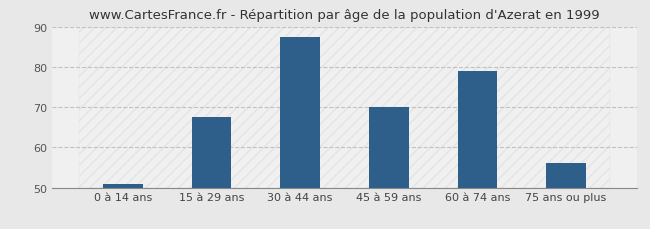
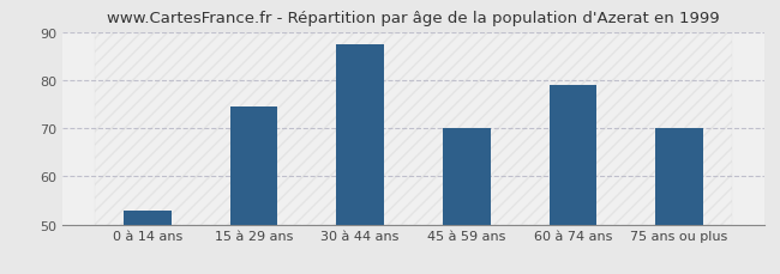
0 à 14 ans: 51.0 -> 53.0
15 à 29 ans: 67.5 -> 74.5
75 ans ou plus: 56.0 -> 70.0
